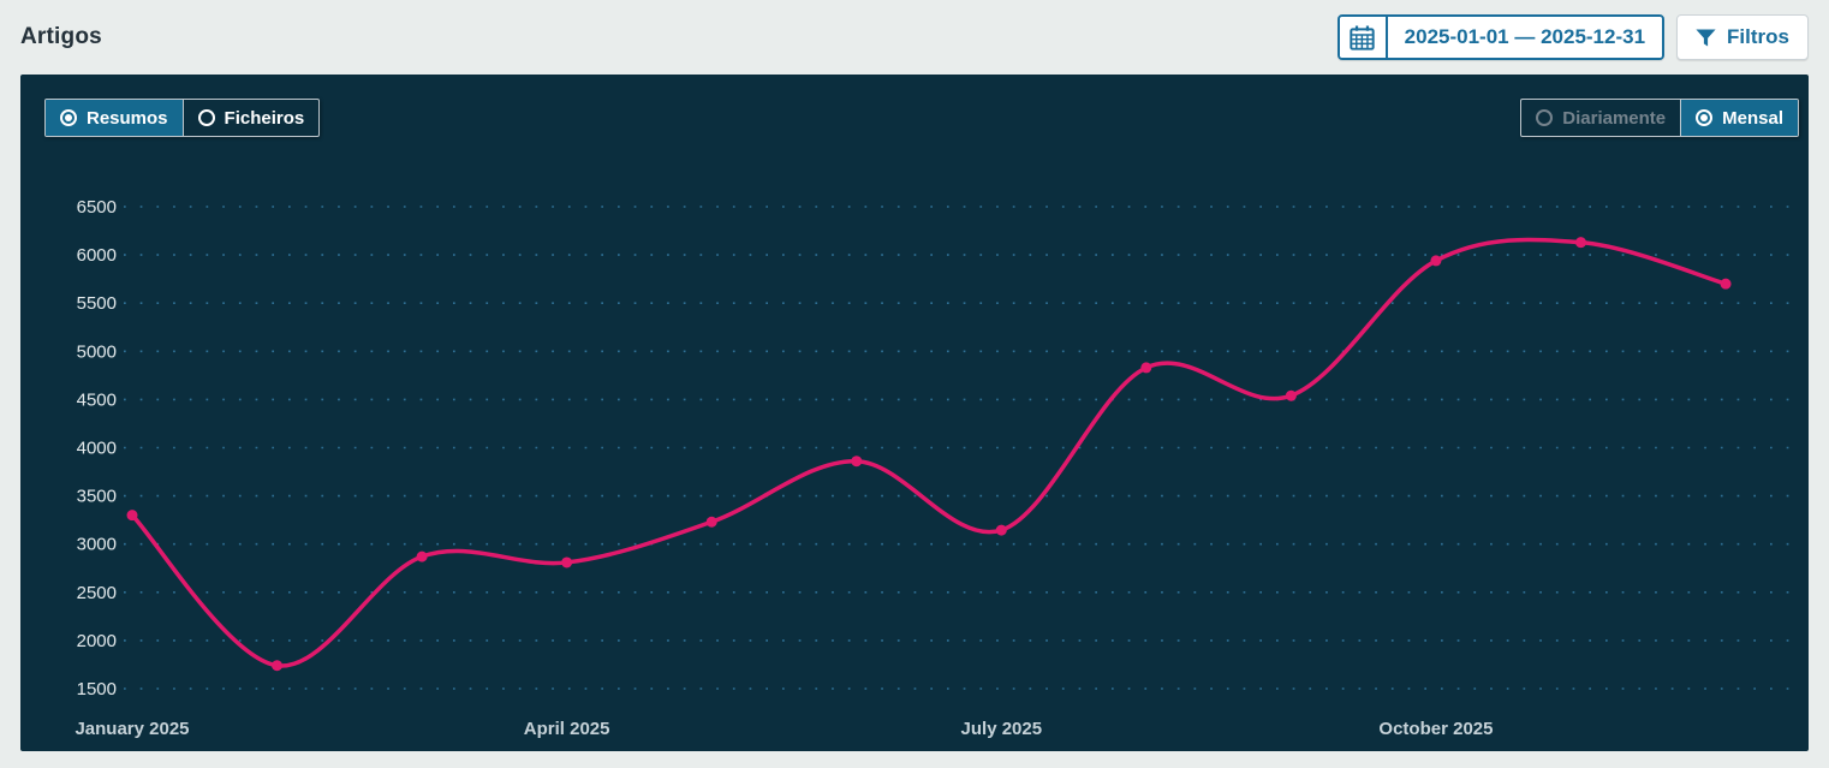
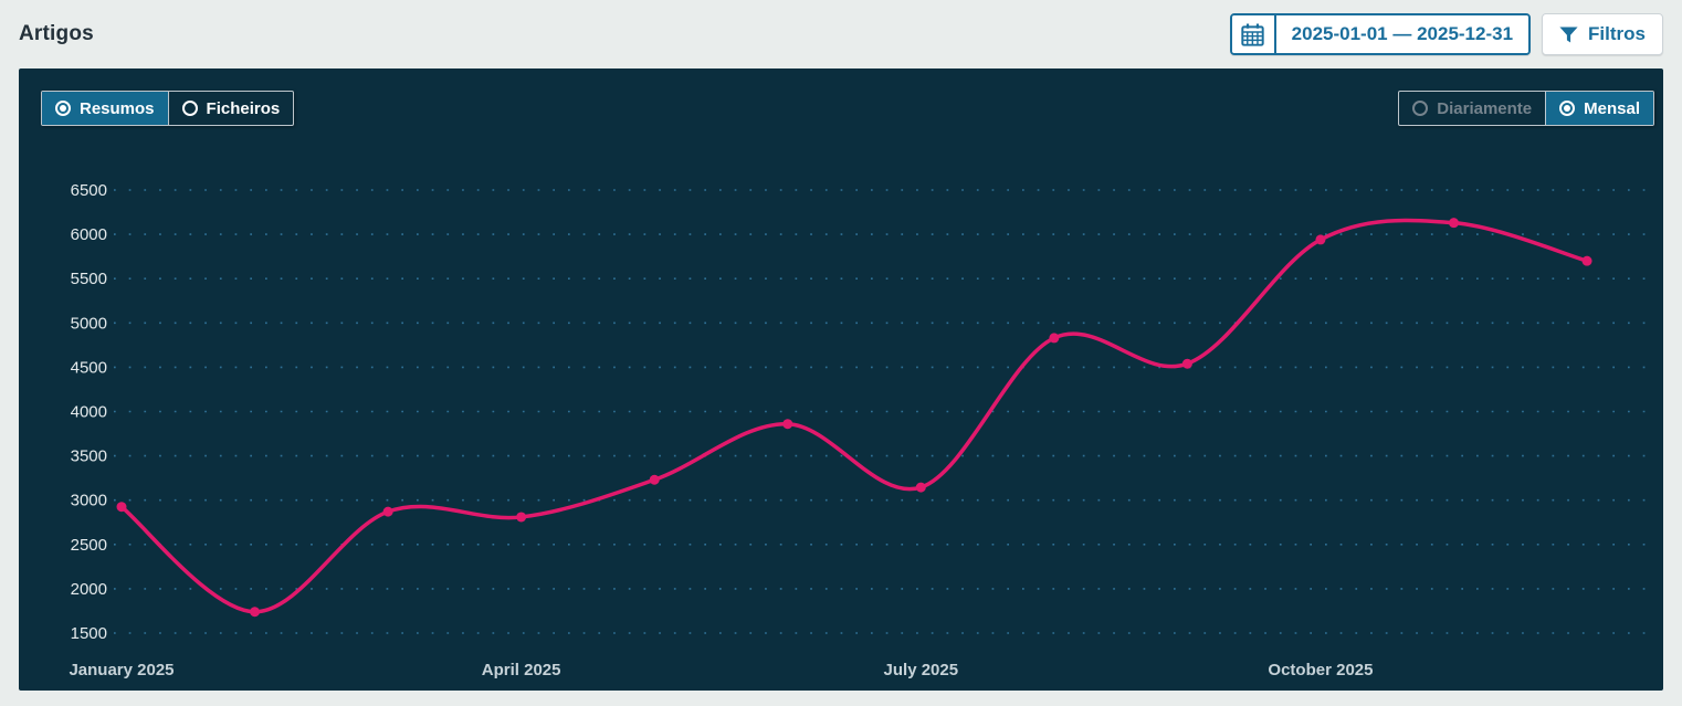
January 2025: 3300 -> 2900
